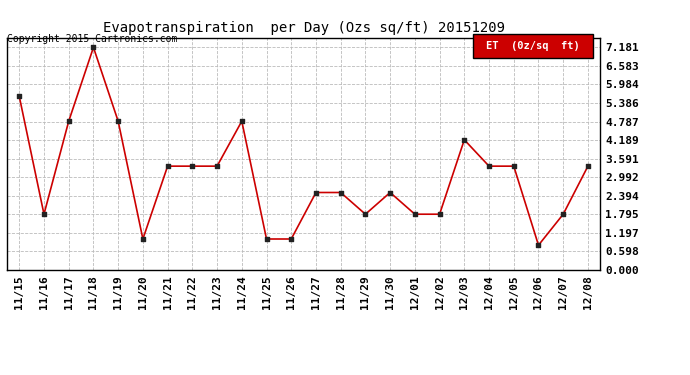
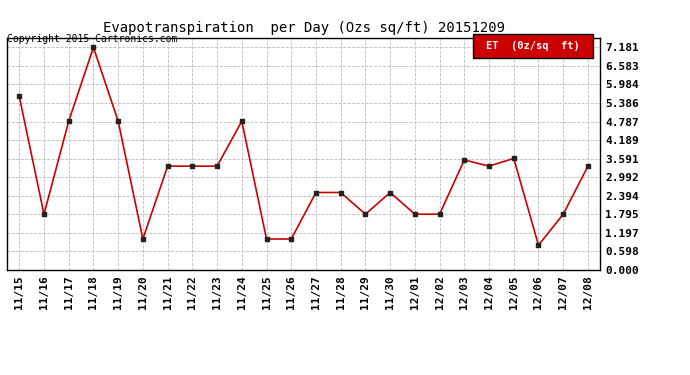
12/03: 4.20 -> 3.55
12/05: 3.35 -> 3.60
